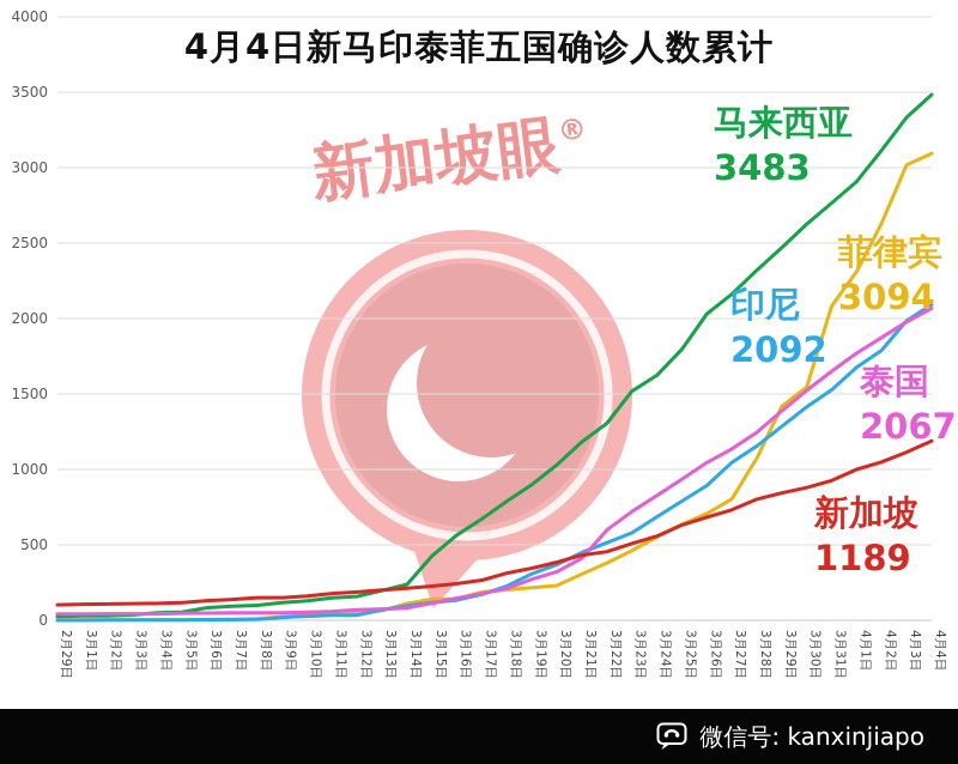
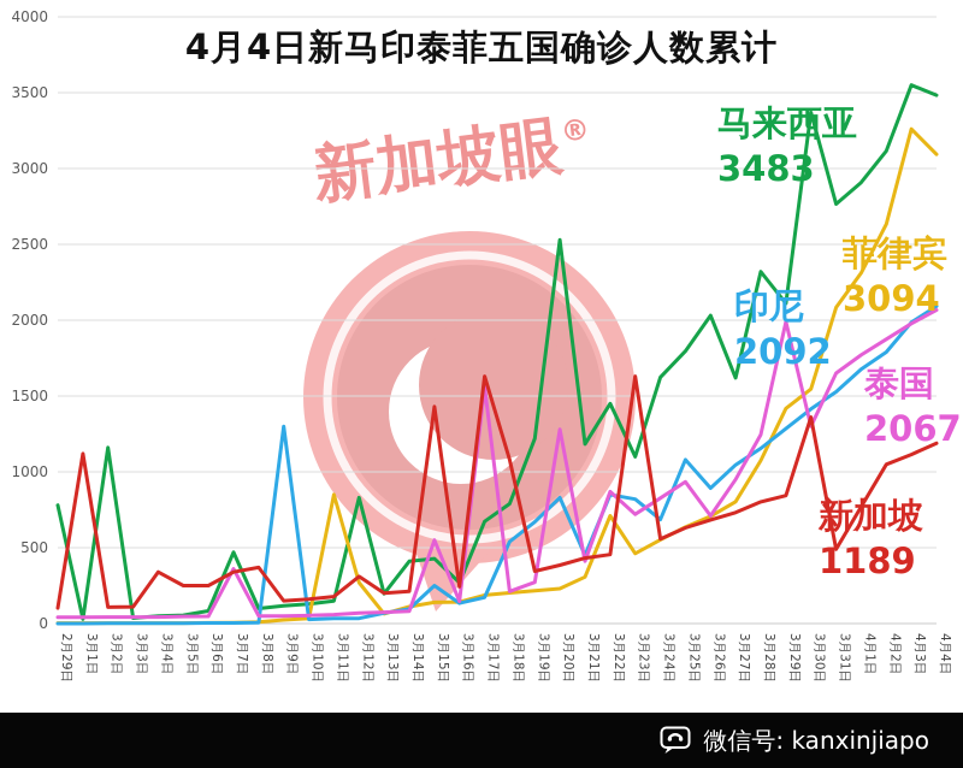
马来西亚/2月29日: 20 -> 780
新加坡/3月1日: 110 -> 1120
马来西亚/3月2日: 30 -> 1160
新加坡/3月4日: 110 -> 340
新加坡/3月5日: 120 -> 250
新加坡/3月6日: 130 -> 250
马来西亚/3月7日: 90 -> 470
泰国/3月7日: 50 -> 360
新加坡/3月7日: 140 -> 340
新加坡/3月8日: 150 -> 370
印尼/3月9日: 20 -> 1300
菲律宾/3月11日: 50 -> 850
马来西亚/3月12日: 160 -> 830
菲律宾/3月12日: 50 -> 270
新加坡/3月12日: 190 -> 310
马来西亚/3月14日: 240 -> 410
印尼/3月15日: 120 -> 250
泰国/3月15日: 110 -> 550
新加坡/3月15日: 230 -> 1430
马来西亚/3月16日: 570 -> 270
泰国/3月17日: 180 -> 1560
新加坡/3月17日: 270 -> 1630
印尼/3月18日: 230 -> 540
新加坡/3月18日: 310 -> 1080
马来西亚/3月19日: 900 -> 1220
印尼/3月19日: 310 -> 670
马来西亚/3月20日: 1030 -> 2530
印尼/3月20日: 370 -> 830
泰国/3月20日: 320 -> 1280
马来西亚/3月22日: 1310 -> 1450
菲律宾/3月22日: 380 -> 710
印尼/3月22日: 510 -> 850
泰国/3月22日: 600 -> 870
马来西亚/3月23日: 1520 -> 1100
印尼/3月23日: 580 -> 820
新加坡/3月23日: 510 -> 1630
印尼/3月25日: 790 -> 1080
泰国/3月26日: 1040 -> 710
马来西亚/3月27日: 2160 -> 1620
泰国/3月27日: 1140 -> 950
马来西亚/3月29日: 2470 -> 2110
泰国/3月29日: 1390 -> 1990
马来西亚/3月30日: 2630 -> 3370
泰国/3月30日: 1520 -> 1300
新加坡/3月30日: 880 -> 1360
新加坡/3月31日: 930 -> 490
新加坡/4月1日: 1000 -> 770
马来西亚/4月3日: 3330 -> 3550
菲律宾/4月3日: 3020 -> 3260
